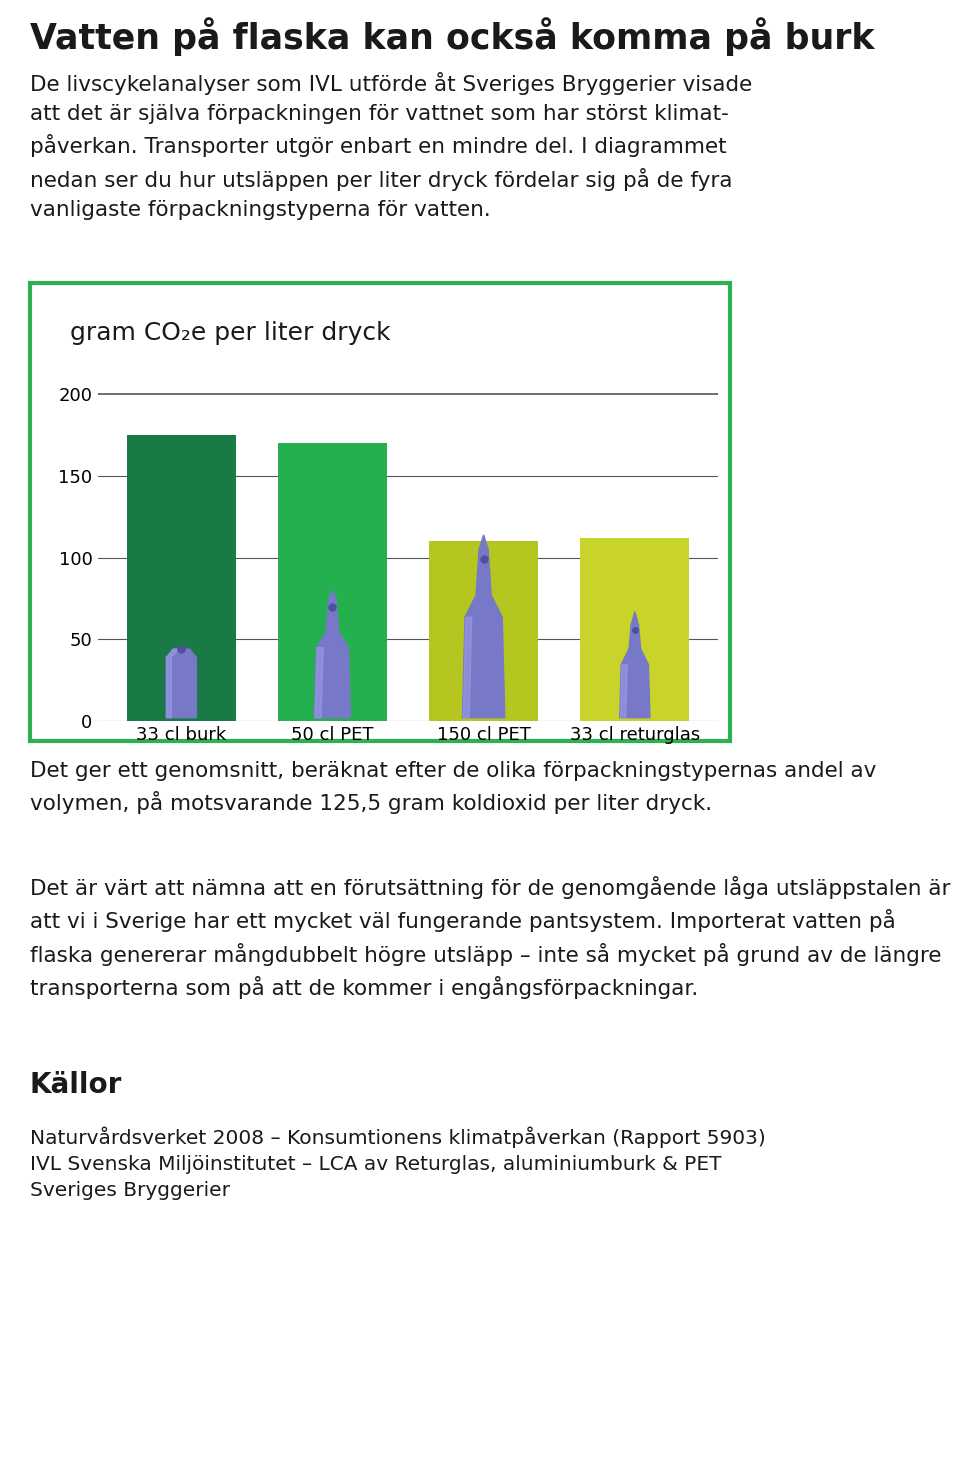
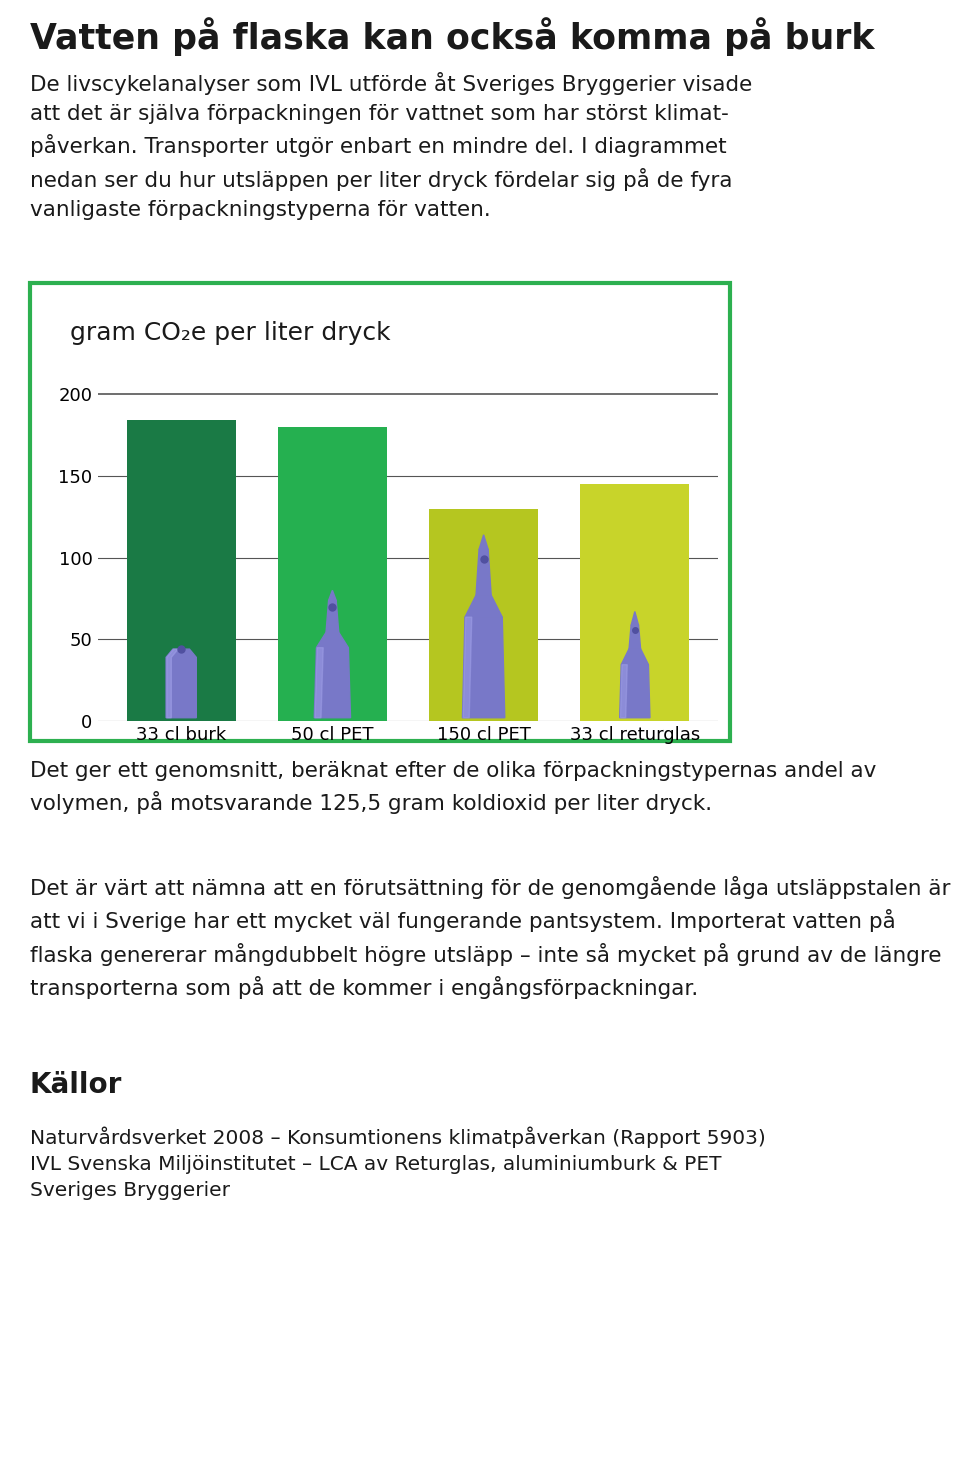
33 cl burk: 175 -> 184
50 cl PET: 170 -> 180
150 cl PET: 110 -> 130
33 cl returglas: 112 -> 145
